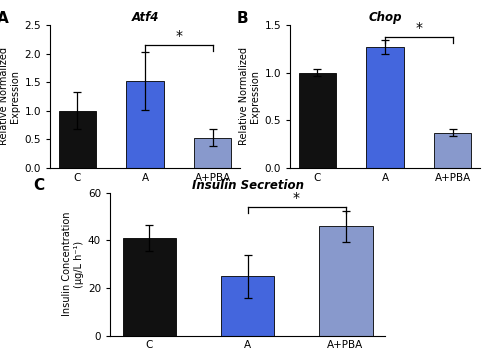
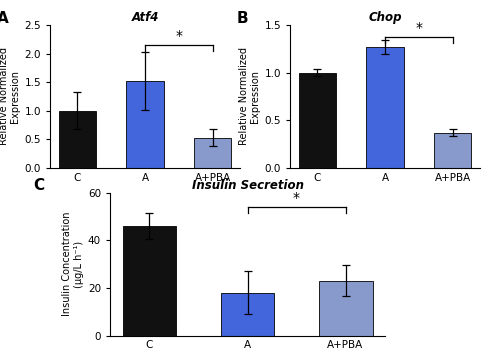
Insulin Secretion/C: 41 -> 46
Insulin Secretion/A: 25 -> 18
Insulin Secretion/A+PBA: 46 -> 23
